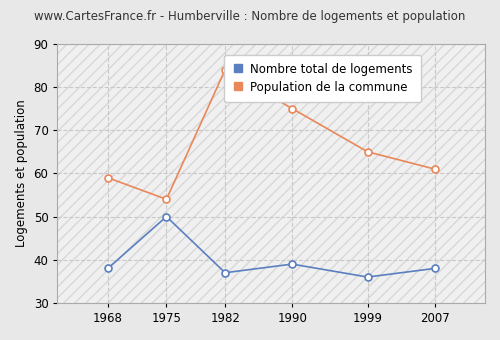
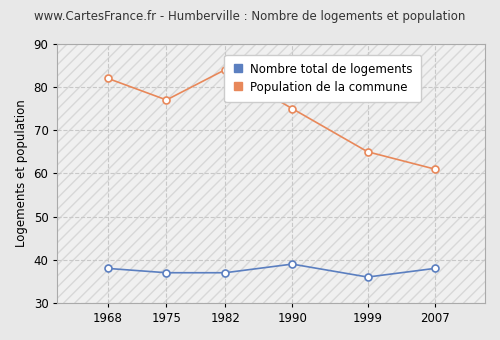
Population de la commune/1968: 59 -> 82
Nombre total de logements/1975: 50 -> 37
Population de la commune/1975: 54 -> 77
